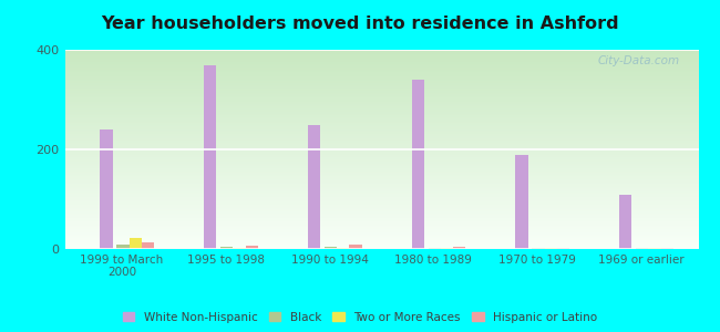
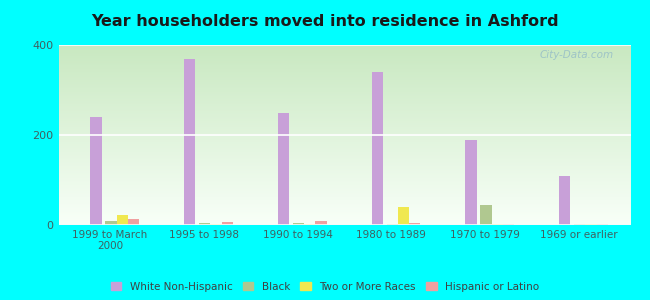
Two or More Races/1980 to 1989: 2 -> 40
Black/1970 to 1979: 2 -> 45
